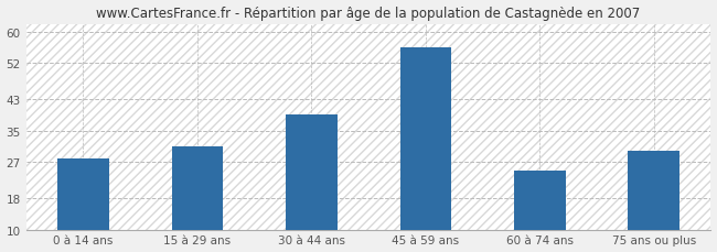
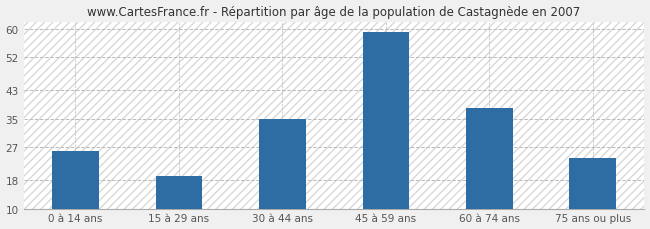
0 à 14 ans: 28 -> 26
15 à 29 ans: 31 -> 19
30 à 44 ans: 39 -> 35
45 à 59 ans: 56 -> 59
60 à 74 ans: 25 -> 38
75 ans ou plus: 30 -> 24
